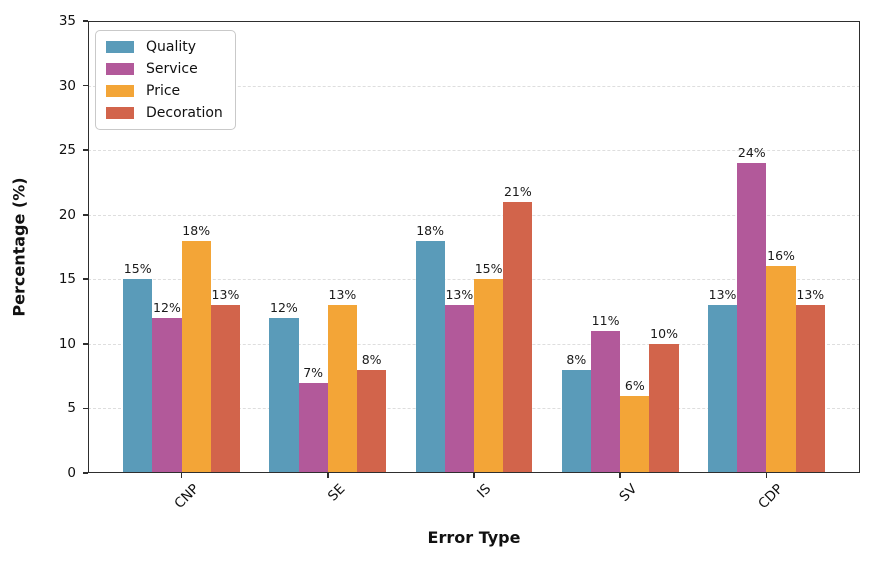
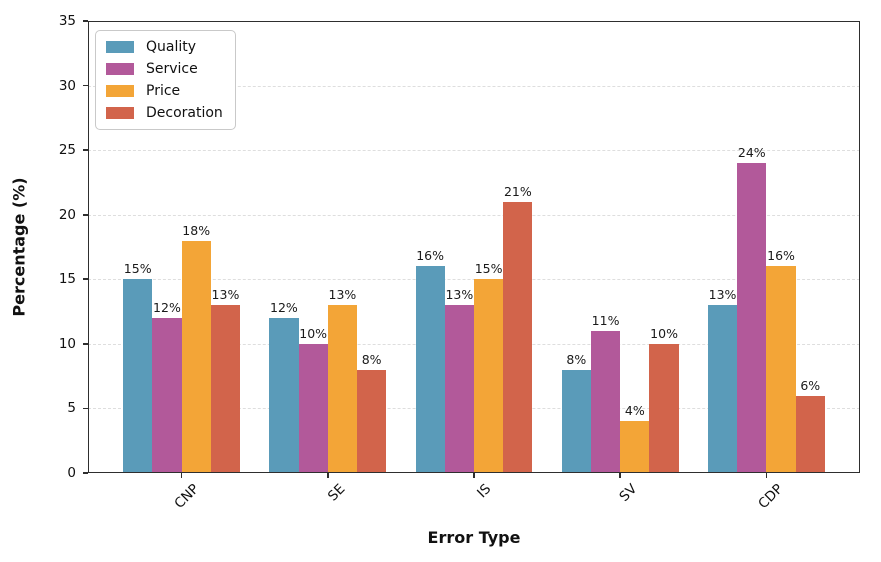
Service/SE: 7% -> 10%
Quality/IS: 18% -> 16%
Price/SV: 6% -> 4%
Decoration/CDP: 13% -> 6%
